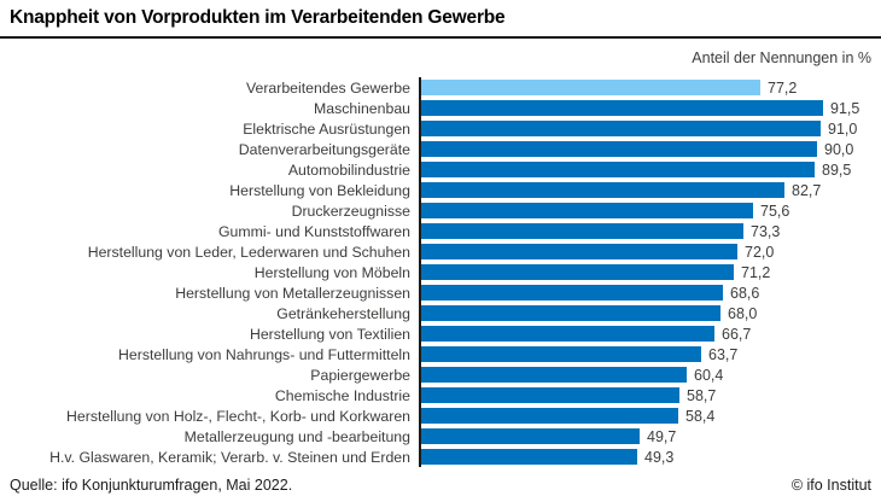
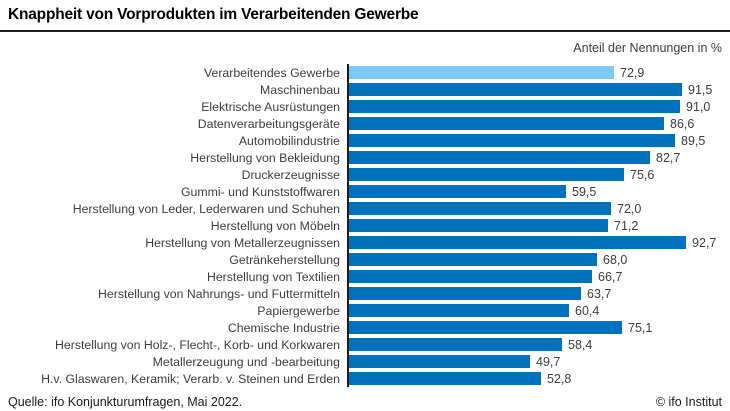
Verarbeitendes Gewerbe: 77,2 -> 72,9
Datenverarbeitungsgeräte: 90,0 -> 86,6
Gummi- und Kunststoffwaren: 73,3 -> 59,5
Herstellung von Metallerzeugnissen: 68,6 -> 92,7
Chemische Industrie: 58,7 -> 75,1
H.v. Glaswaren, Keramik; Verarb. v. Steinen und Erden: 49,3 -> 52,8
